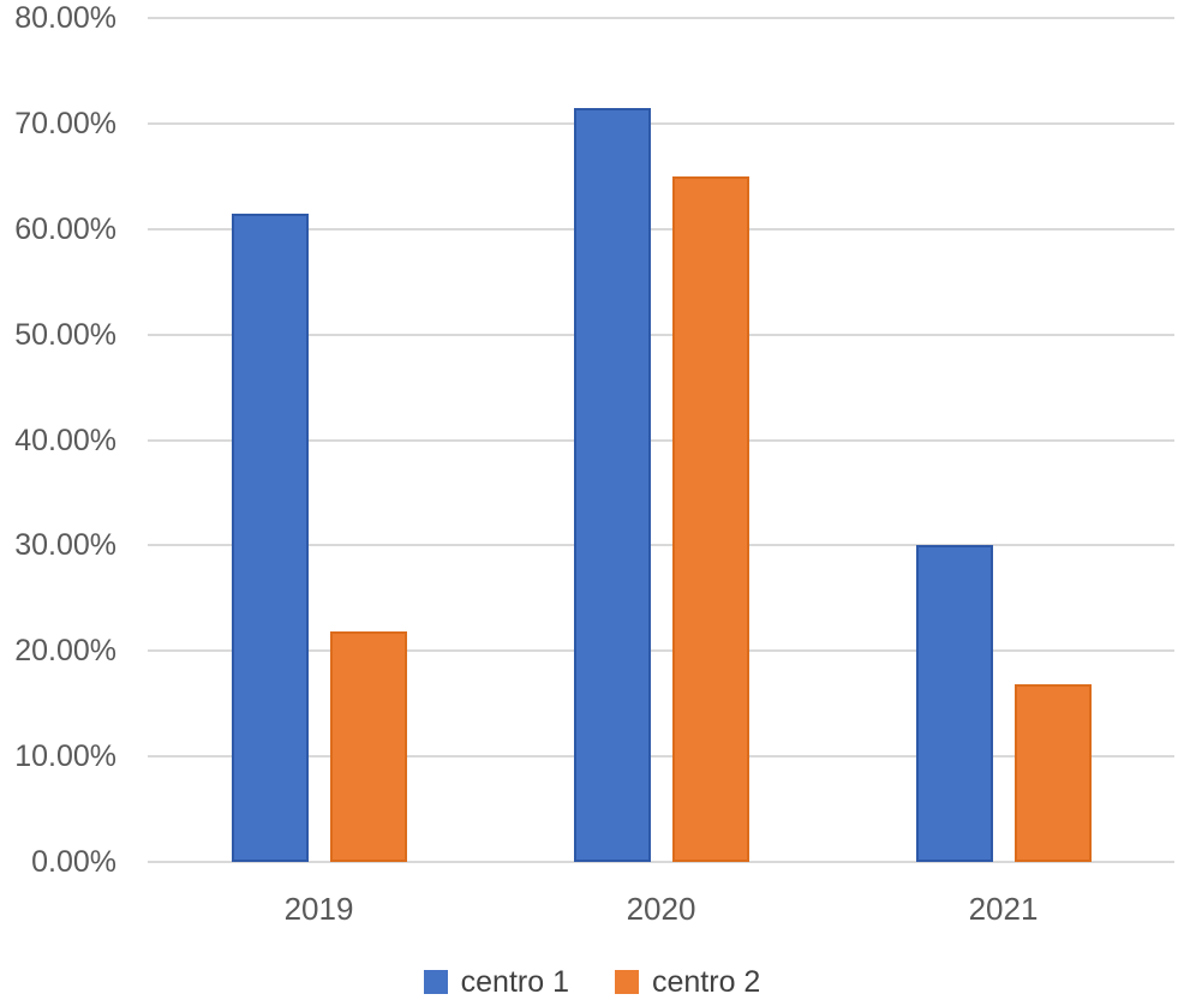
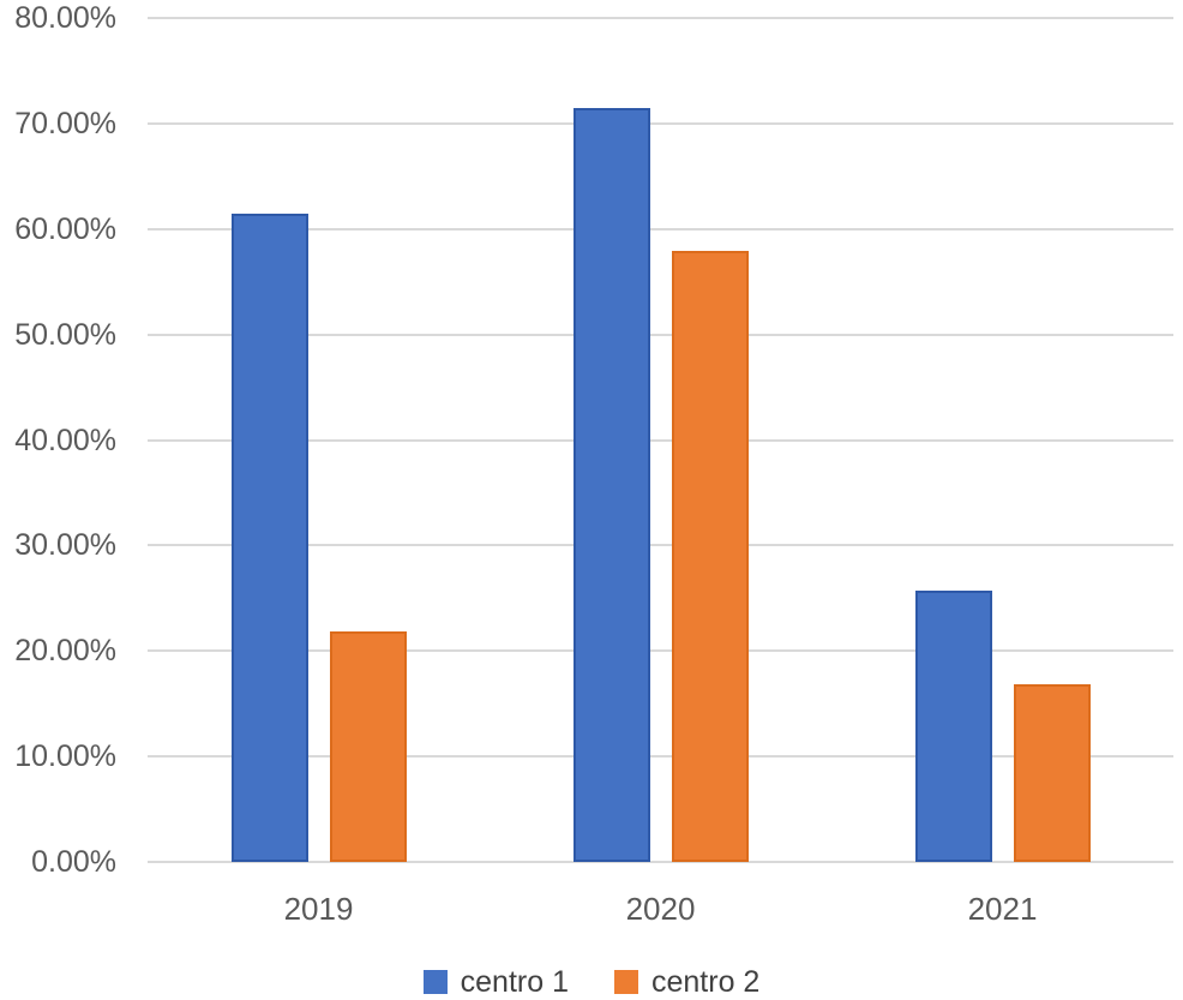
centro 2/2020: 65% -> 58%
centro 1/2021: 30% -> 26%
